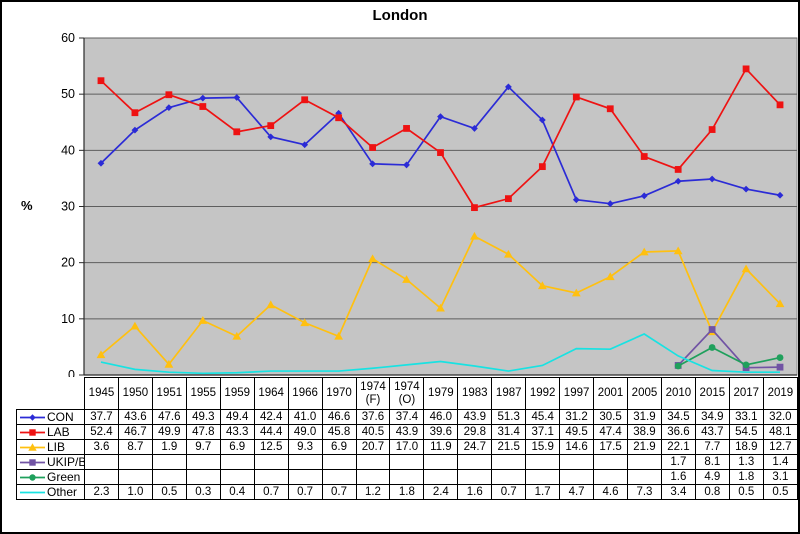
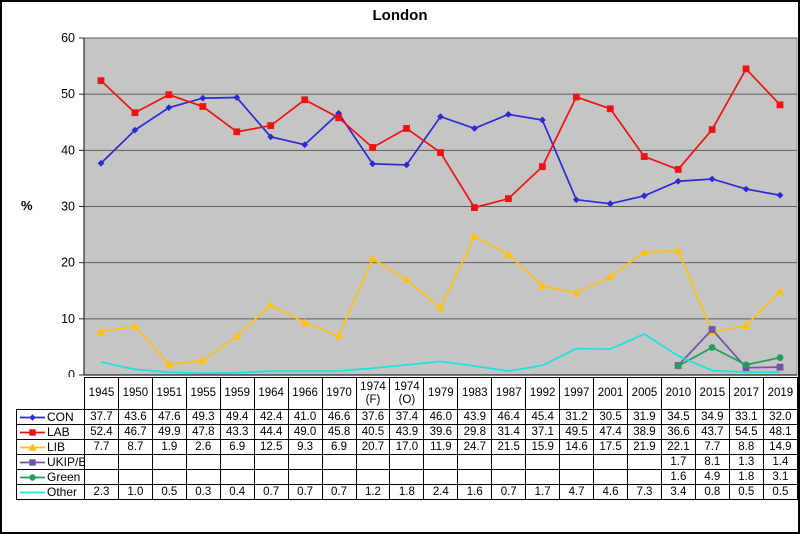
LIB/1945: 3.6 -> 7.7
LIB/1955: 9.7 -> 2.6
CON/1987: 51.3 -> 46.4
LIB/2017: 18.9 -> 8.8
LIB/2019: 12.7 -> 14.9
